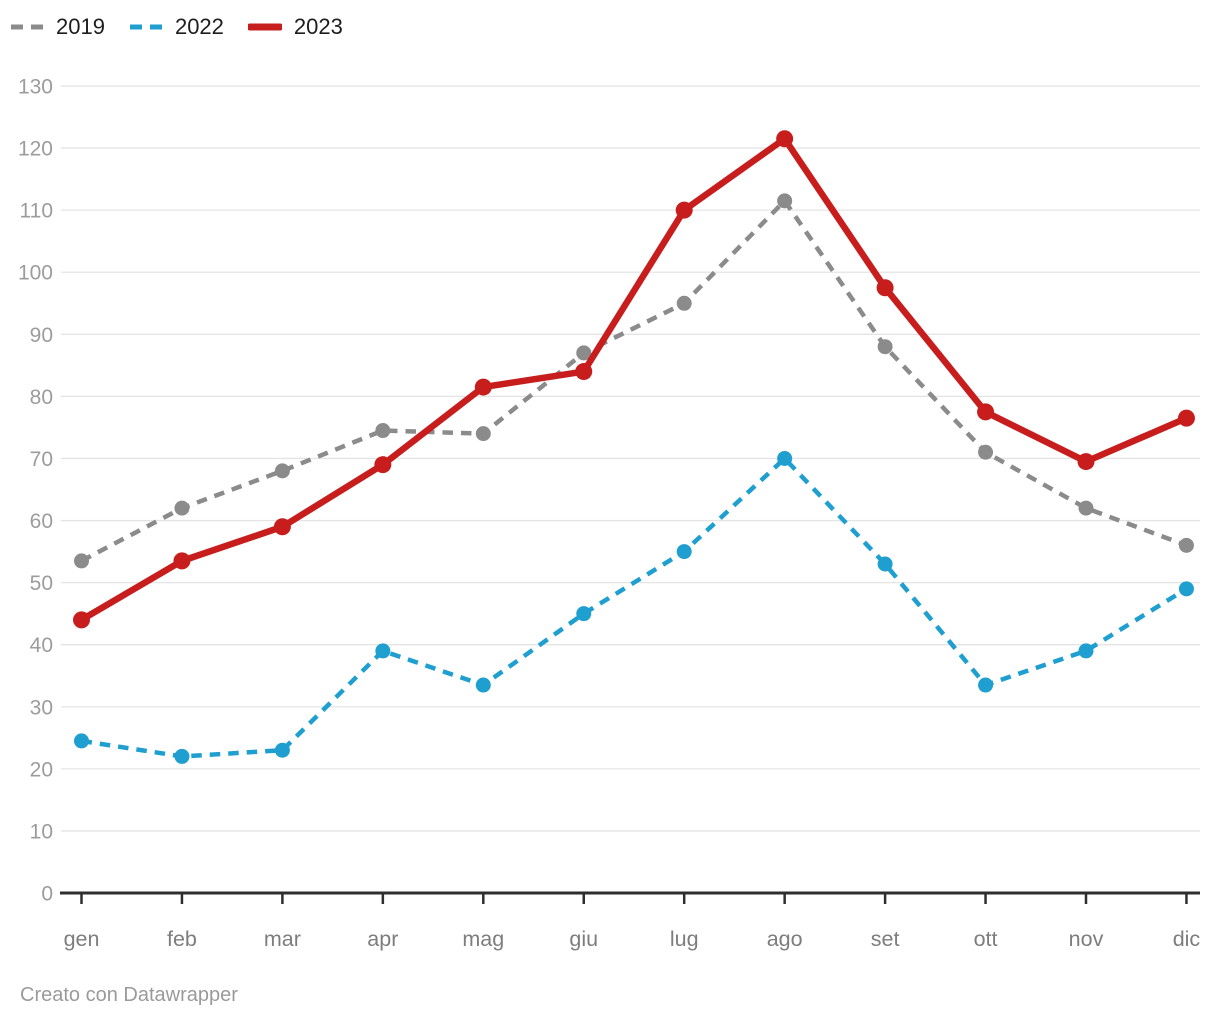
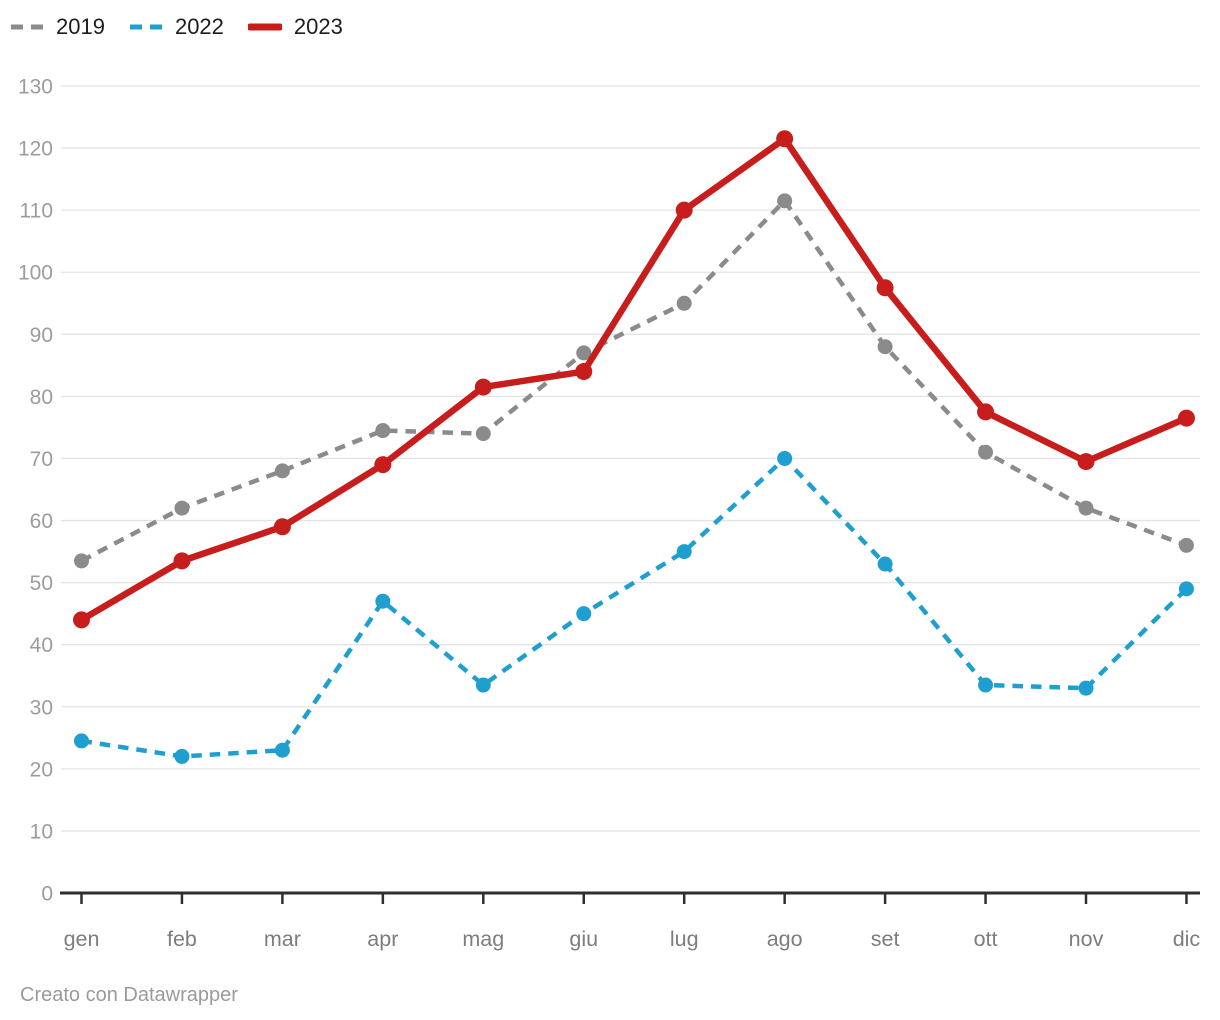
2022/apr: 39 -> 47
2022/nov: 39 -> 33
